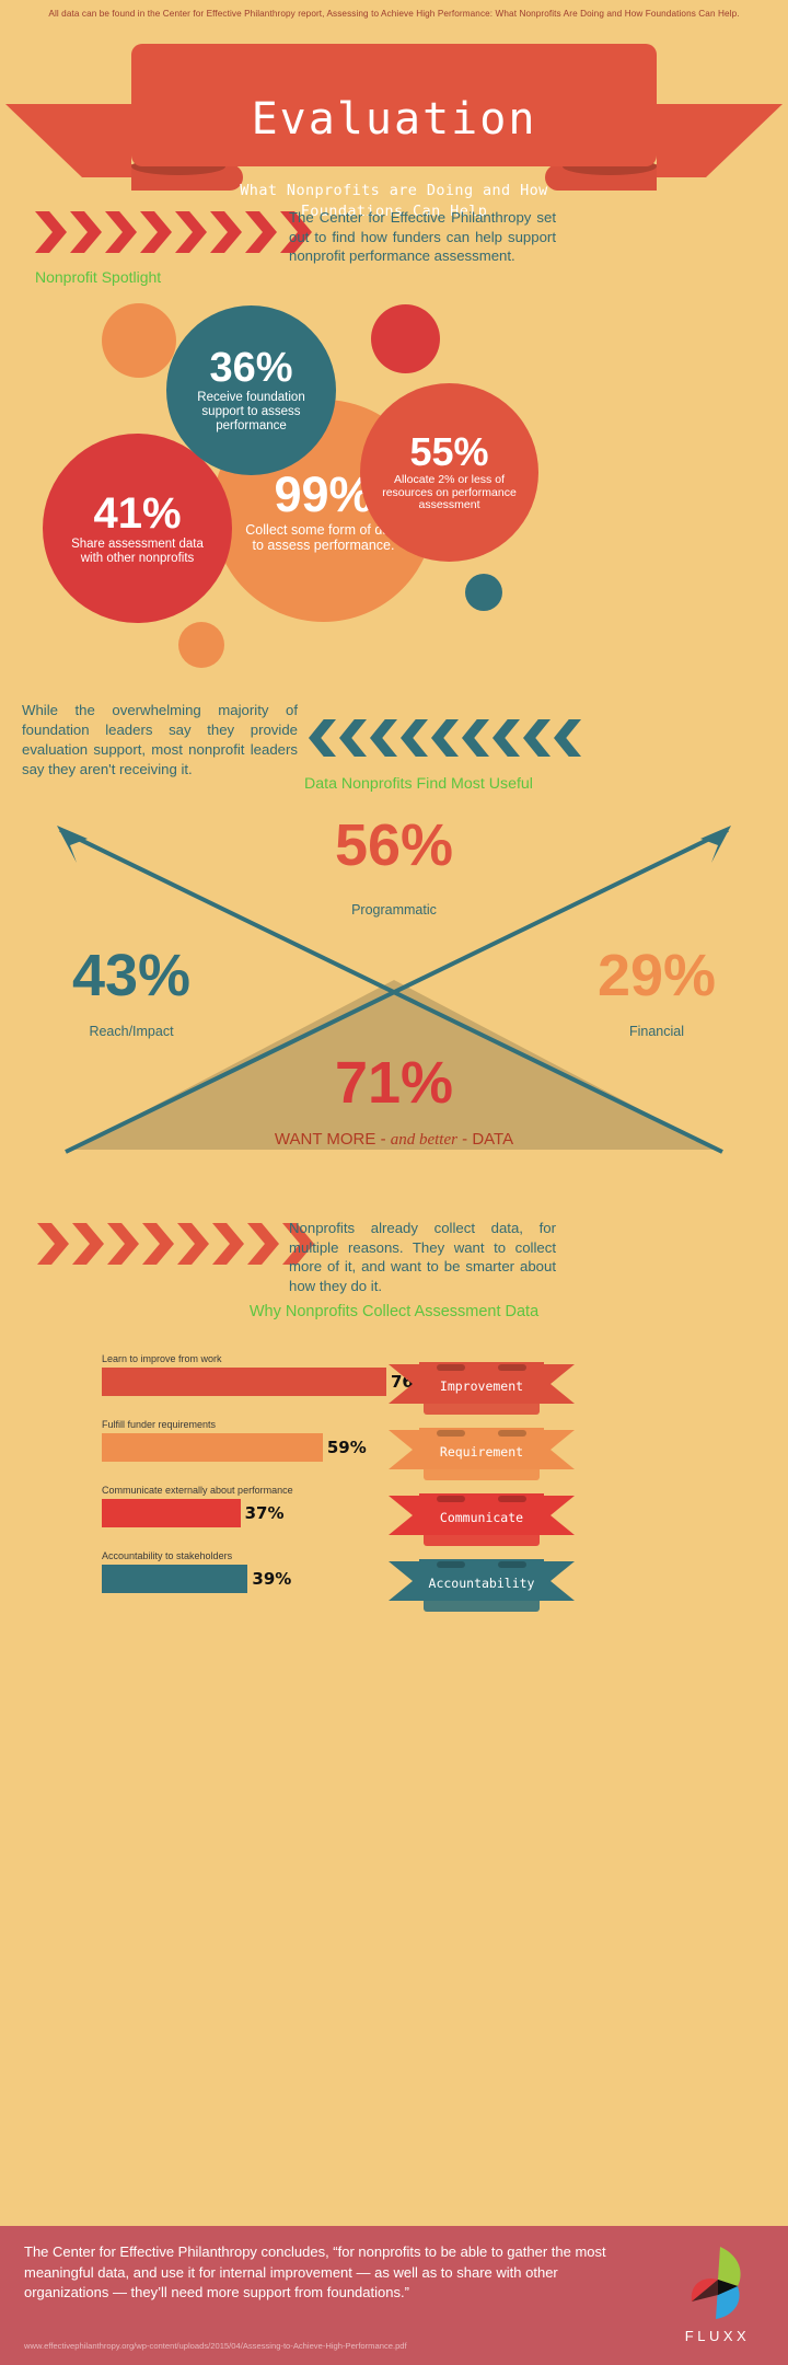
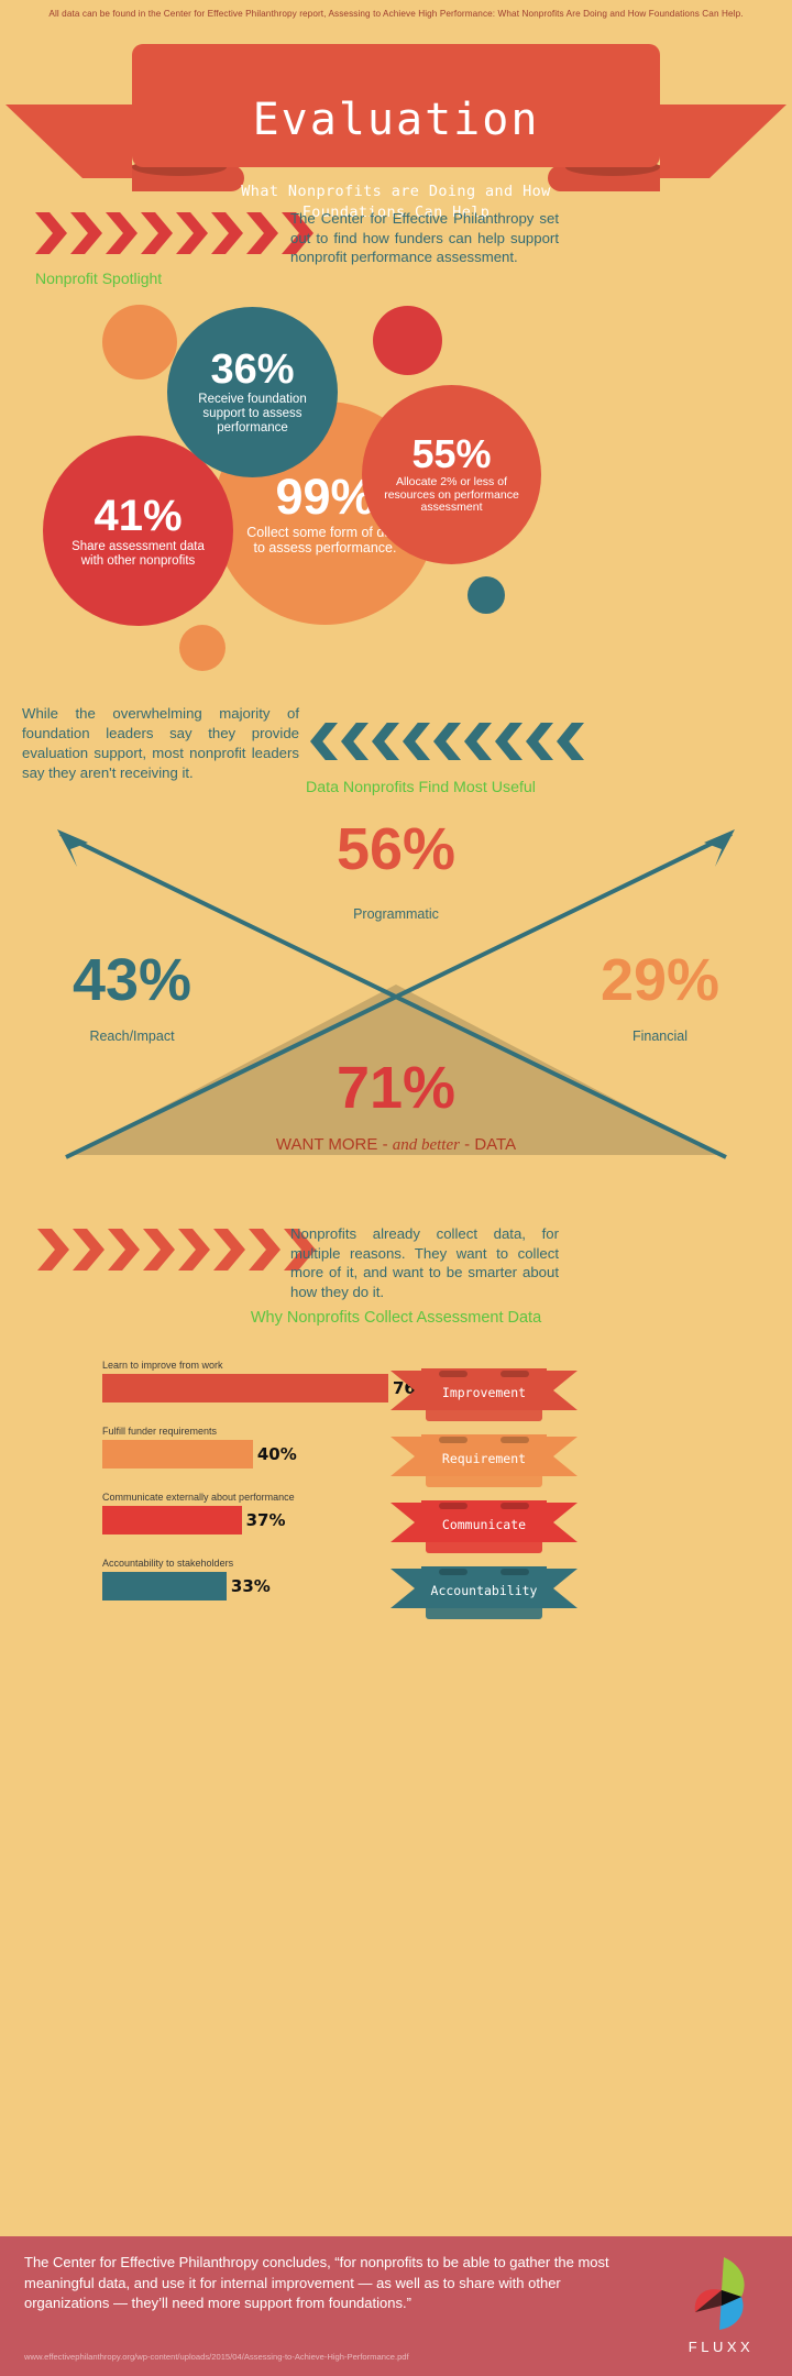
Fulfill funder requirements: 59% -> 40%
Accountability to stakeholders: 39% -> 33%
